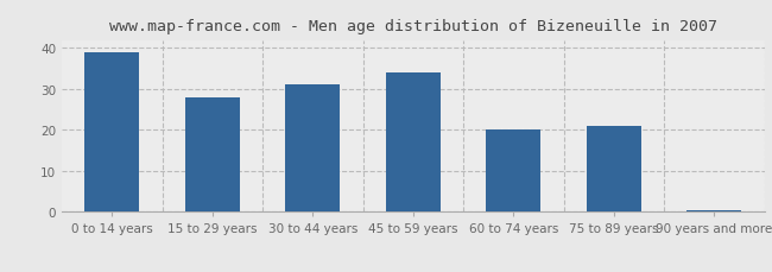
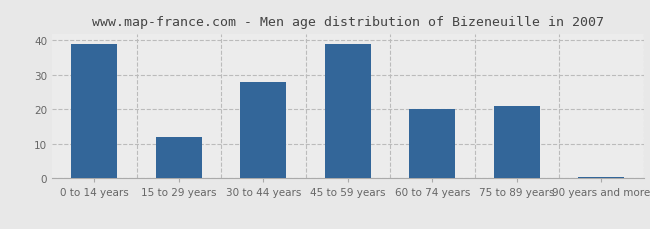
15 to 29 years: 28.0 -> 12.0
30 to 44 years: 31.0 -> 28.0
45 to 59 years: 34.0 -> 39.0
